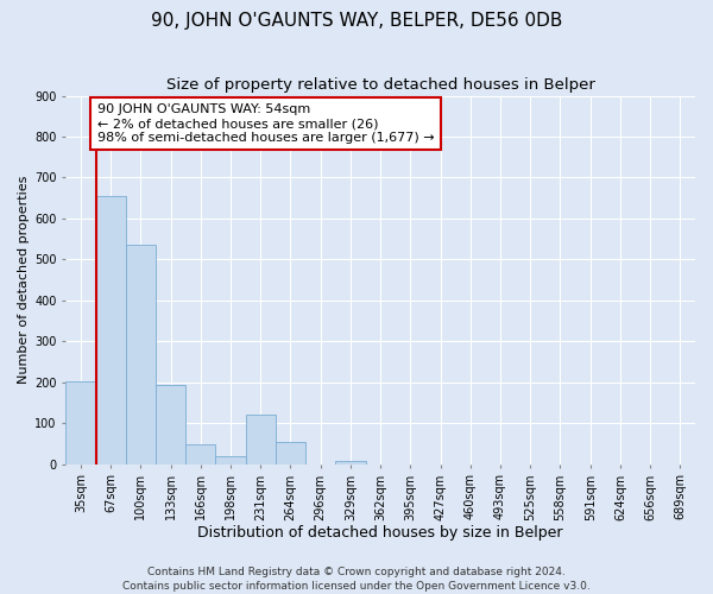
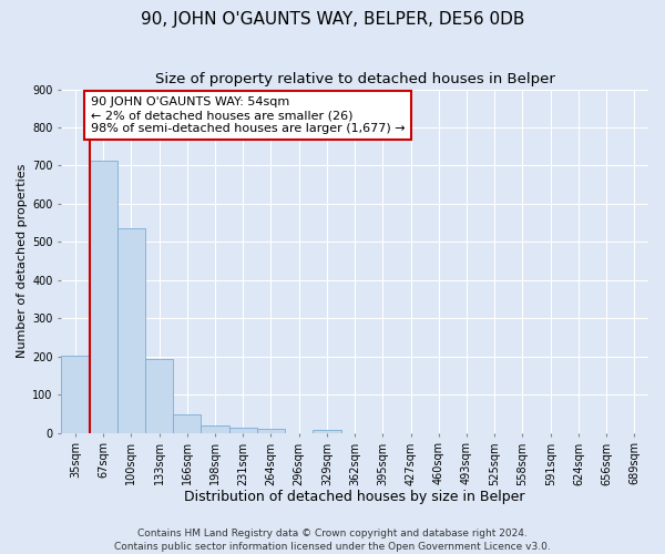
67sqm: 655 -> 712
231sqm: 120 -> 15
264sqm: 55 -> 10
